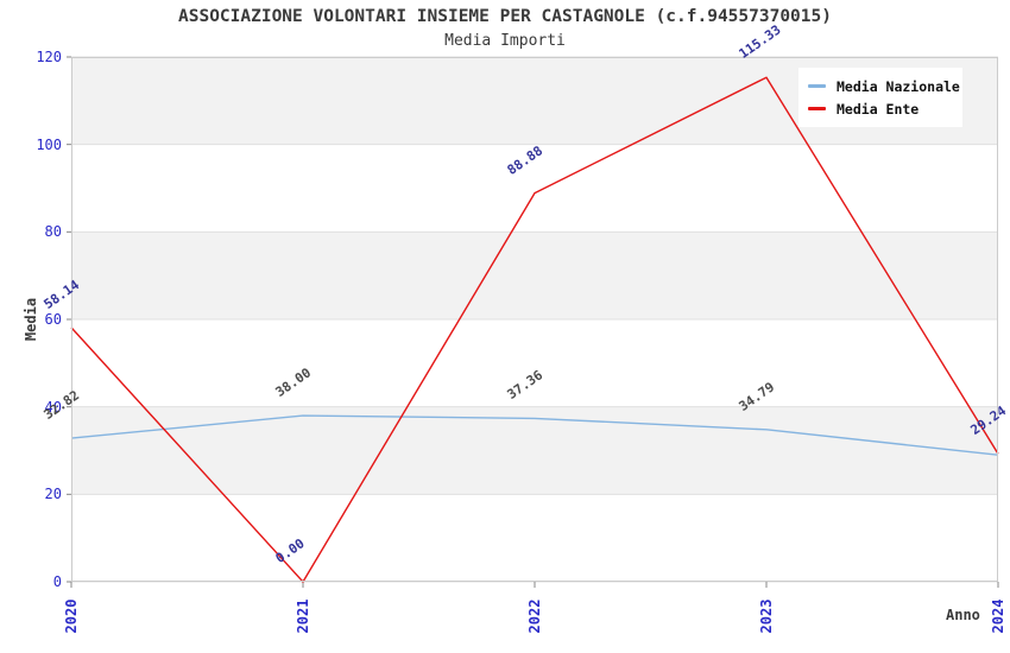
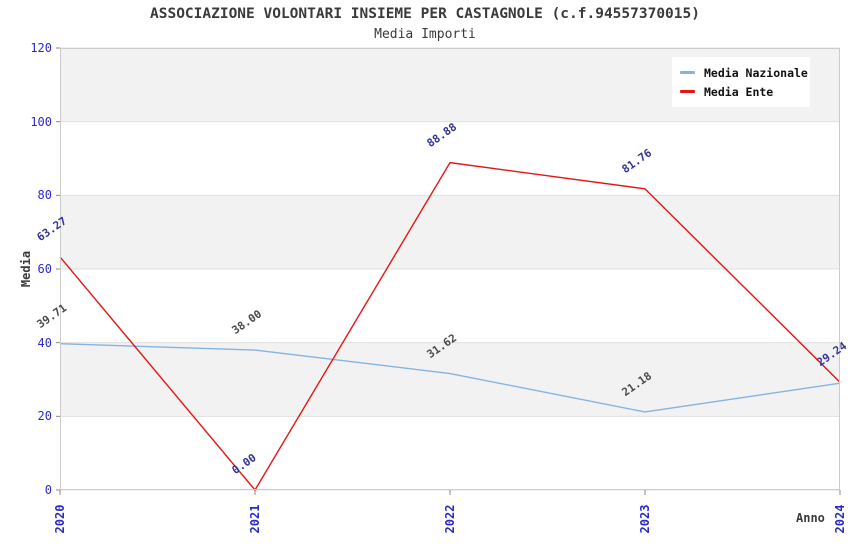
Media Nazionale/2020: 32.82 -> 39.71
Media Ente/2020: 58.14 -> 63.27
Media Nazionale/2022: 37.36 -> 31.62
Media Nazionale/2023: 34.79 -> 21.18
Media Ente/2023: 115.33 -> 81.76
